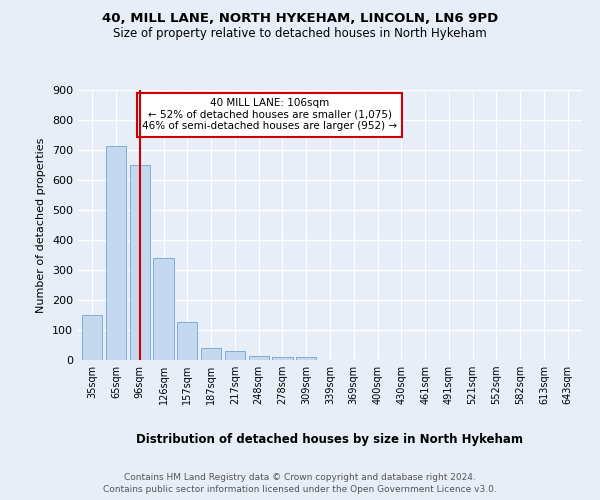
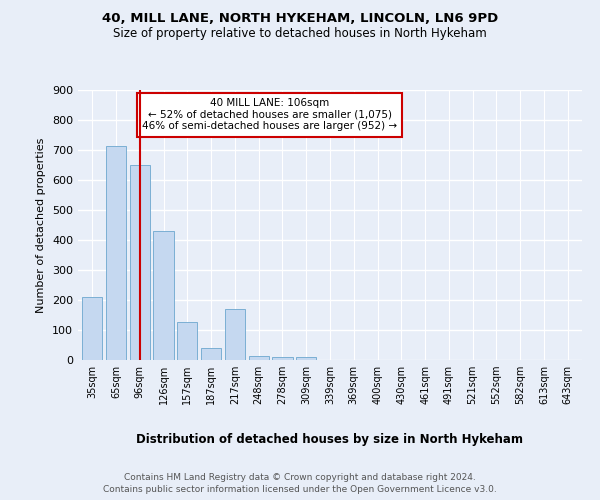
35sqm: 150 -> 210
126sqm: 340 -> 430
217sqm: 30 -> 170
